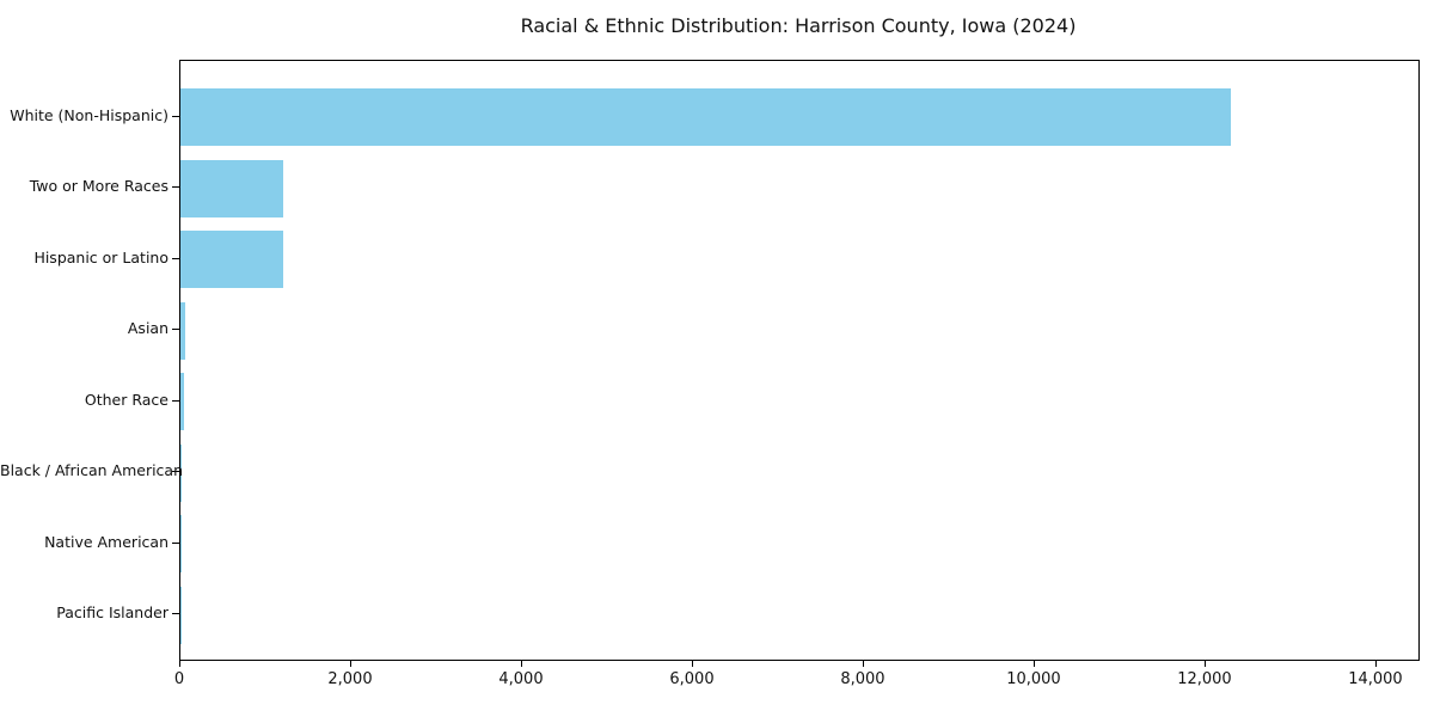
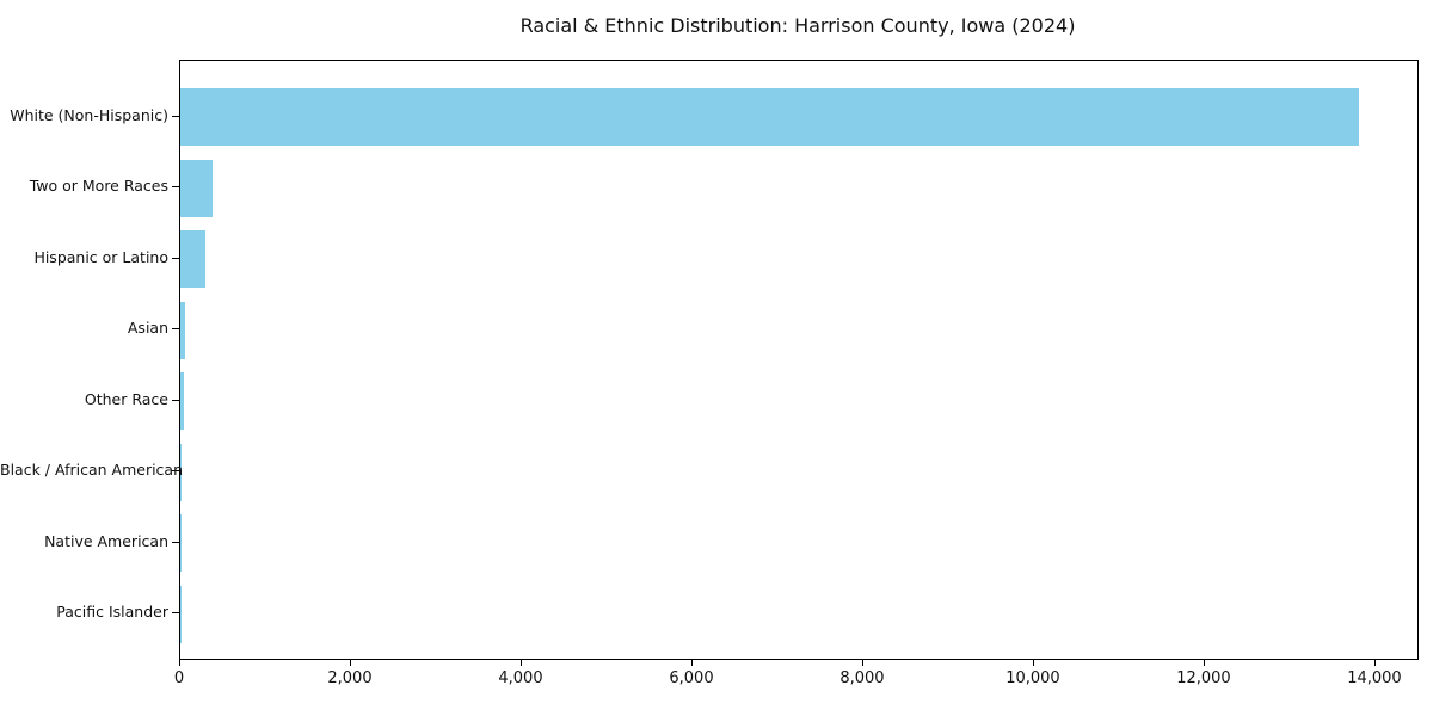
White (Non-Hispanic): 12300 -> 13800
Two or More Races: 1200 -> 400
Hispanic or Latino: 1200 -> 300
